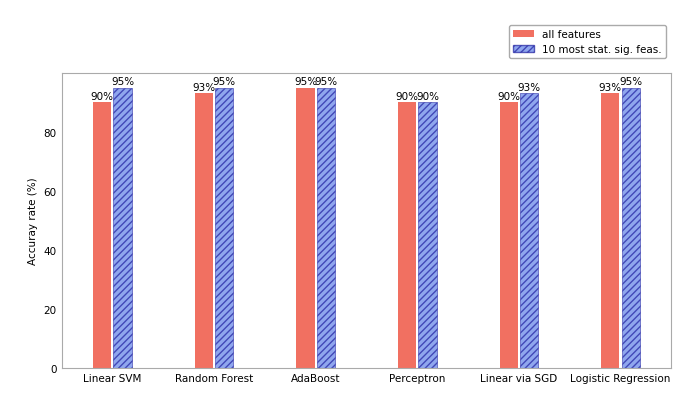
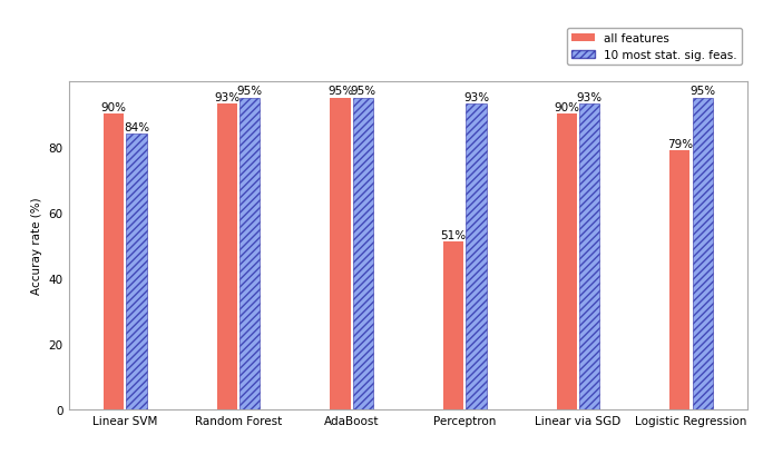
10 most stat. sig. feas./Linear SVM: 95% -> 84%
all features/Perceptron: 90% -> 51%
10 most stat. sig. feas./Perceptron: 90% -> 93%
all features/Logistic Regression: 93% -> 79%
